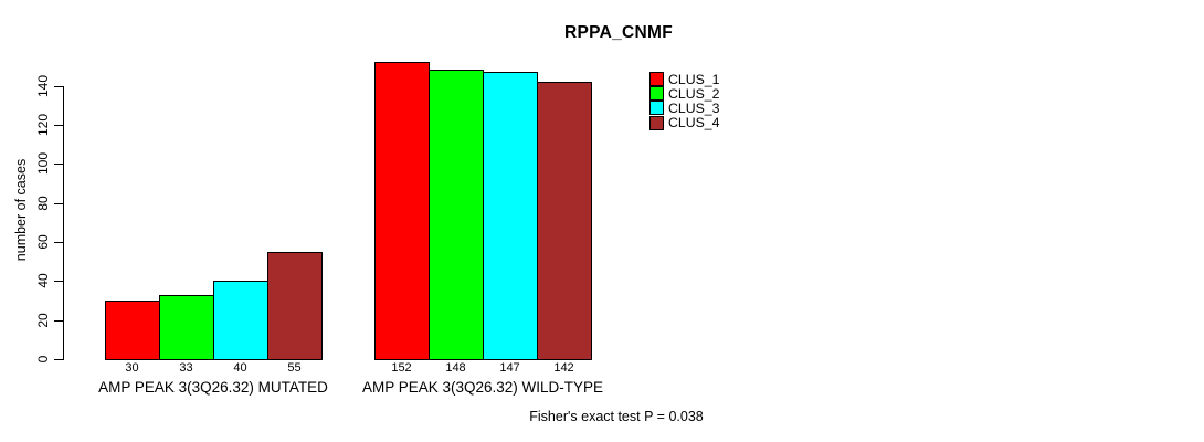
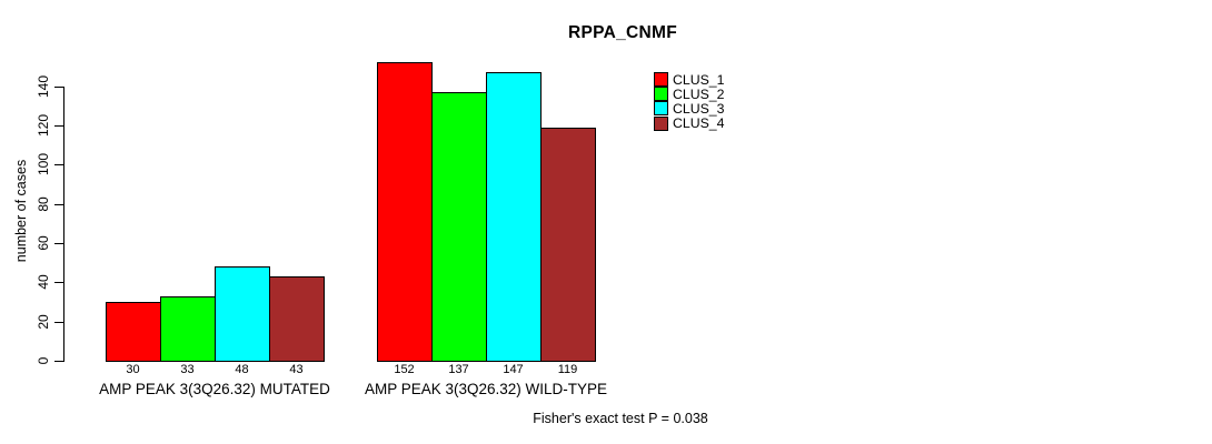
CLUS_3/AMP PEAK 3(3Q26.32) MUTATED: 40 -> 48
CLUS_4/AMP PEAK 3(3Q26.32) MUTATED: 55 -> 43
CLUS_2/AMP PEAK 3(3Q26.32) WILD-TYPE: 148 -> 137
CLUS_4/AMP PEAK 3(3Q26.32) WILD-TYPE: 142 -> 119
